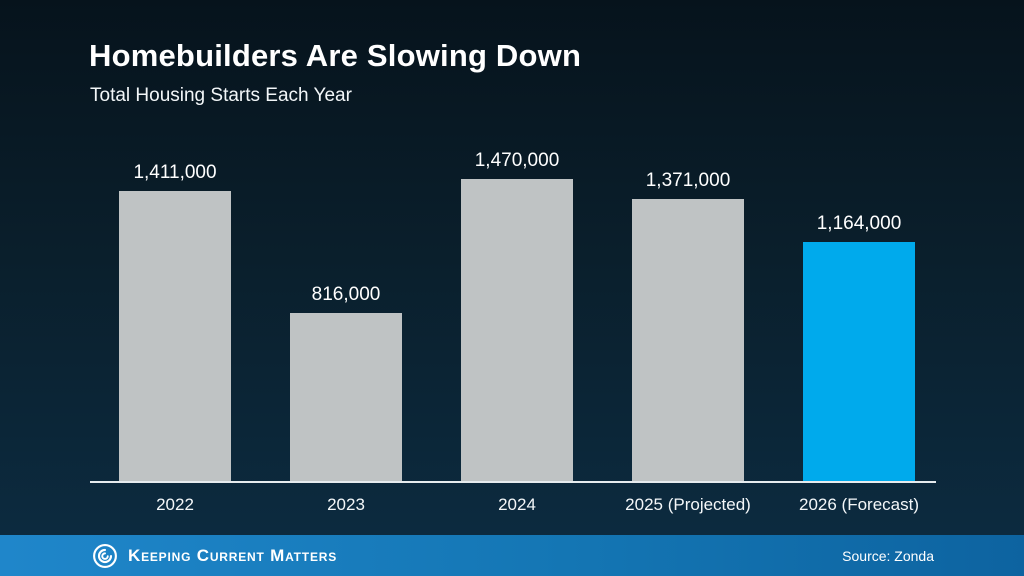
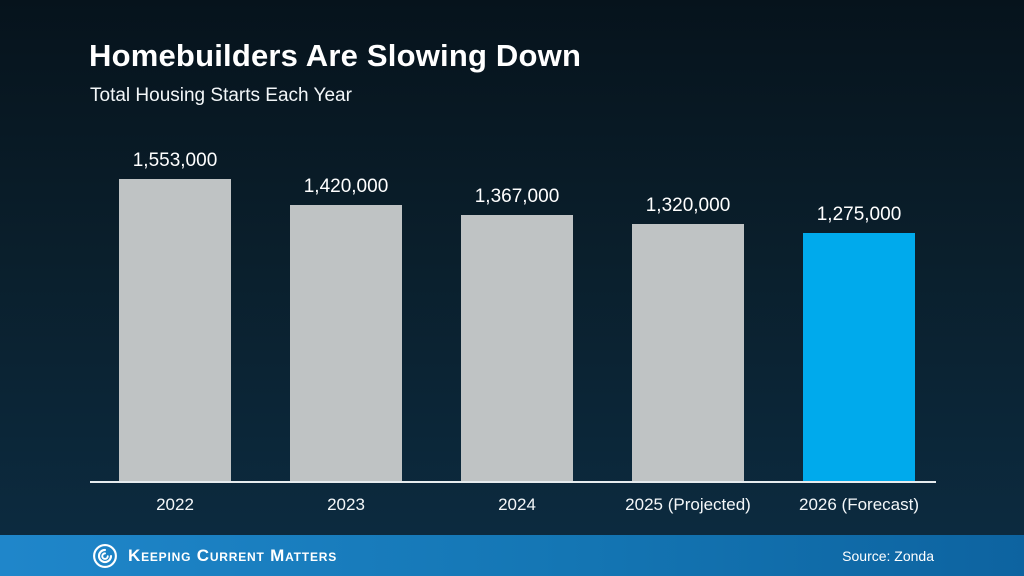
2022: 1,411,000 -> 1,553,000
2023: 816,000 -> 1,420,000
2024: 1,470,000 -> 1,367,000
2025 (Projected): 1,371,000 -> 1,320,000
2026 (Forecast): 1,164,000 -> 1,275,000
